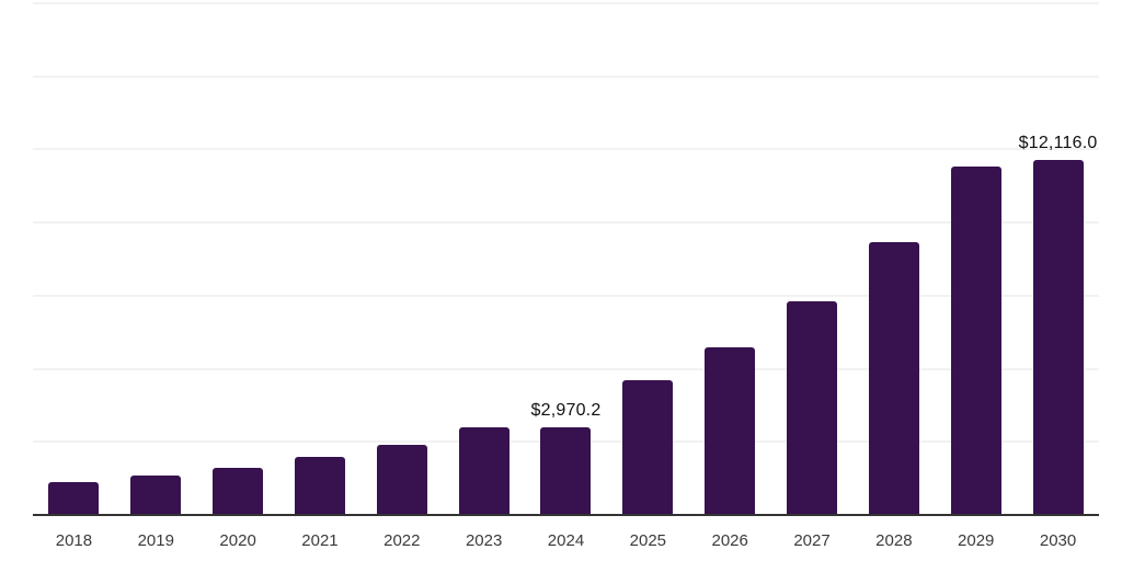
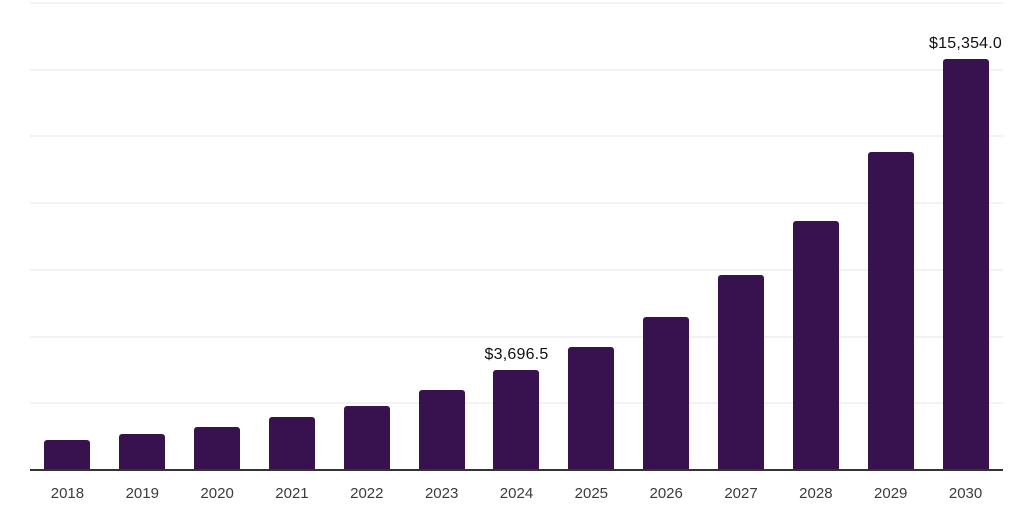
2024: $2,970.2 -> $3,696.5
2030: $12,116.0 -> $15,354.0
